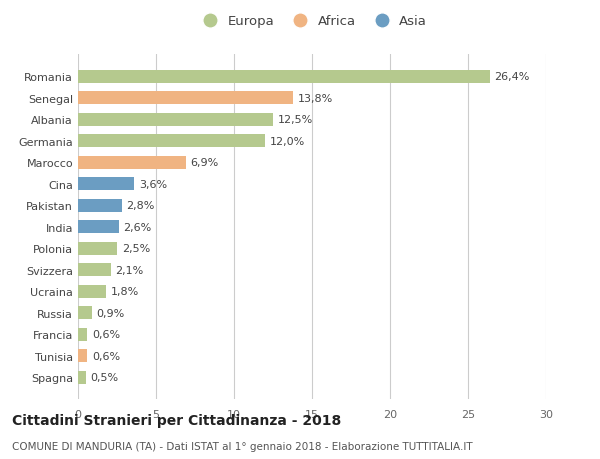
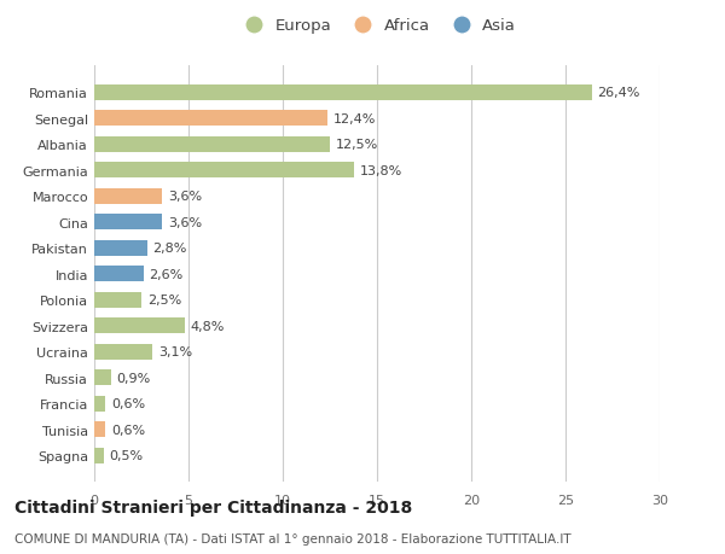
Senegal: 13,8% -> 12,4%
Germania: 12,0% -> 13,8%
Marocco: 6,9% -> 3,6%
Svizzera: 2,1% -> 4,8%
Ucraina: 1,8% -> 3,1%
